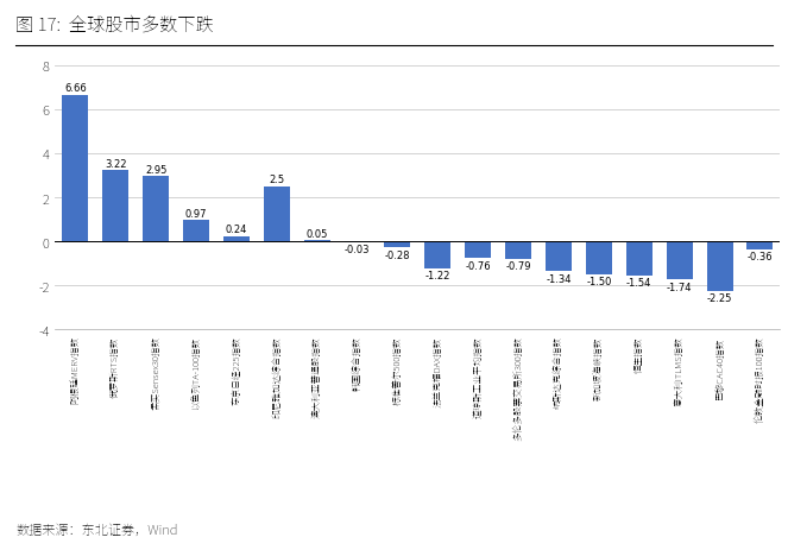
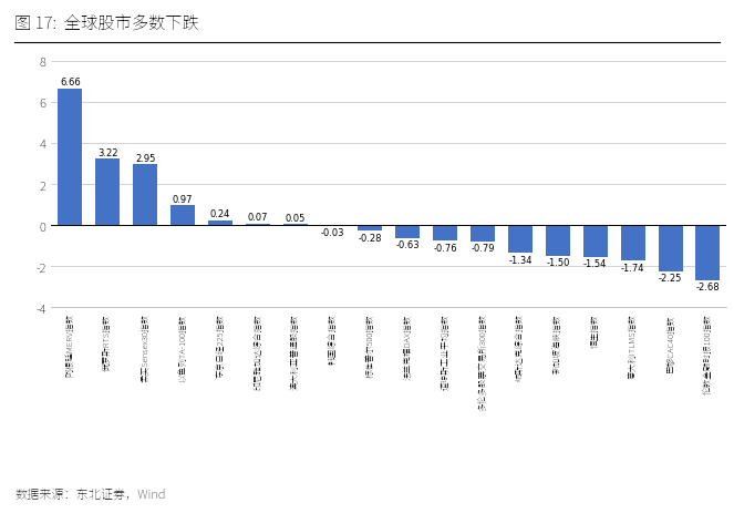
印尼雅加达综合指数: 2.5 -> 0.07
法兰克福DAX指数: -1.22 -> -0.63
伦敦金融时报100指数: -0.36 -> -2.68
